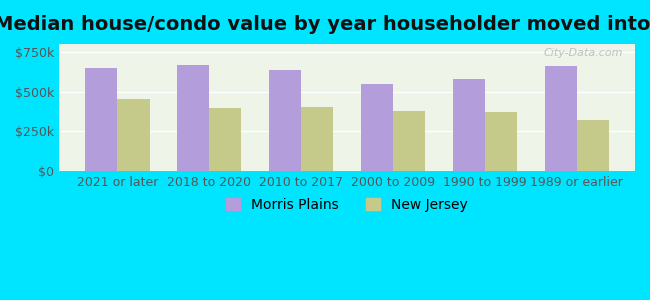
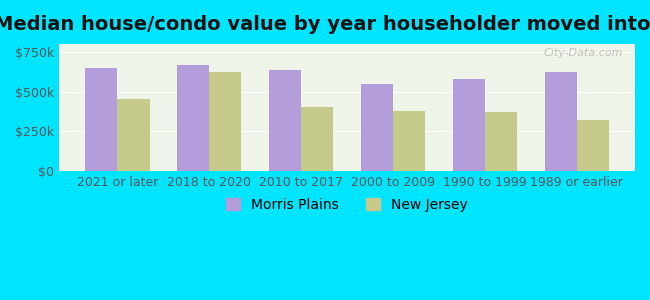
New Jersey/2018 to 2020: $400k -> $620k
Morris Plains/1989 or earlier: $660k -> $620k
